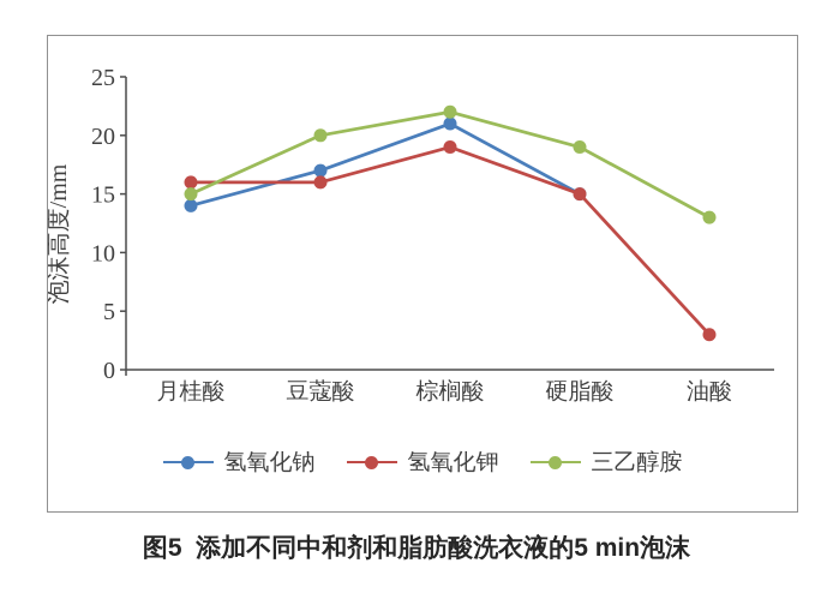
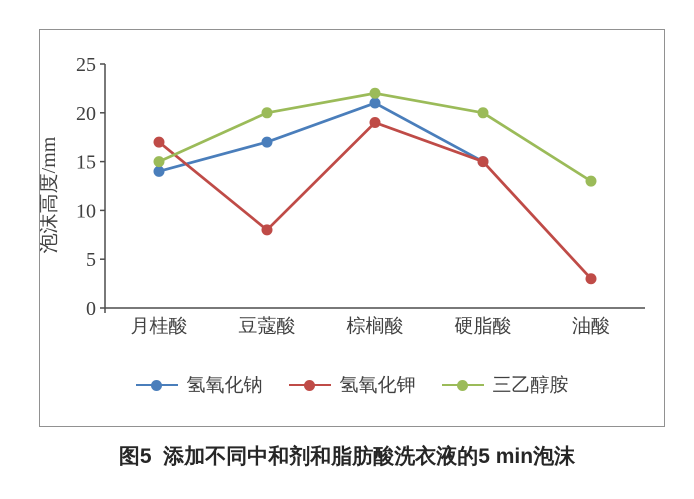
氢氧化钾/月桂酸: 16 -> 17
氢氧化钾/豆蔻酸: 16 -> 8
三乙醇胺/硬脂酸: 19 -> 20
